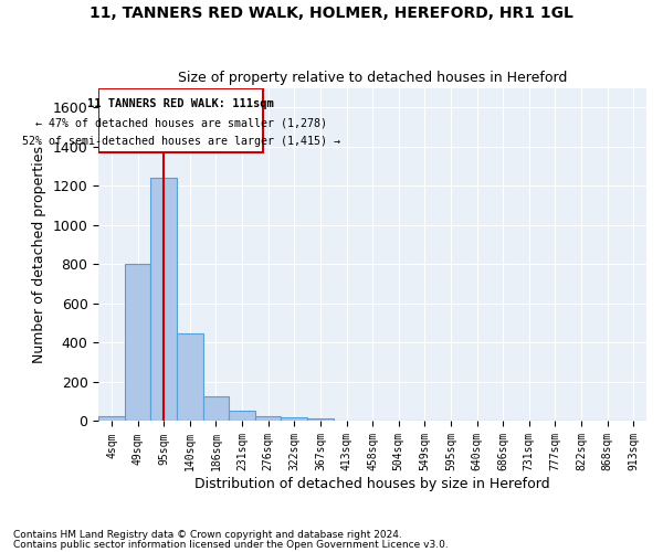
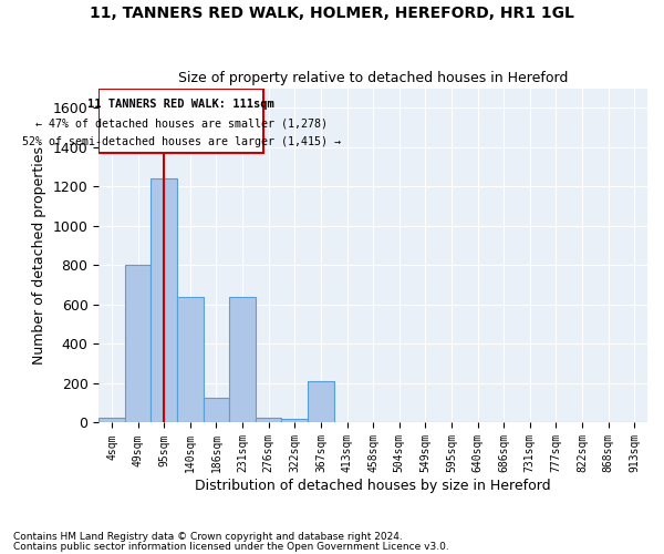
140sqm: 450 -> 640
231sqm: 60 -> 640
367sqm: 10 -> 210
